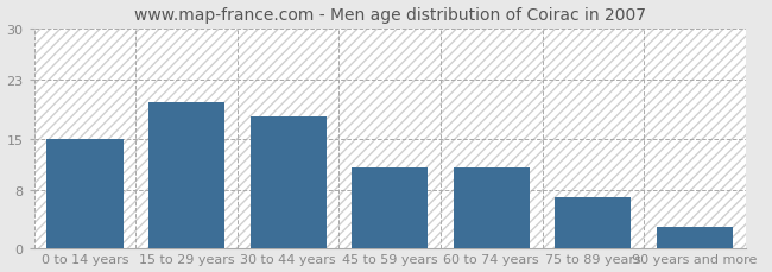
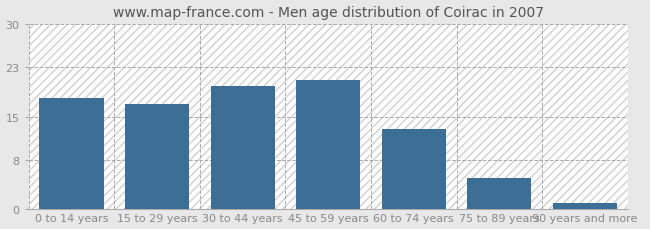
0 to 14 years: 15 -> 18
15 to 29 years: 20 -> 17
30 to 44 years: 18 -> 20
45 to 59 years: 11 -> 21
60 to 74 years: 11 -> 13
75 to 89 years: 7 -> 5
90 years and more: 3 -> 1
